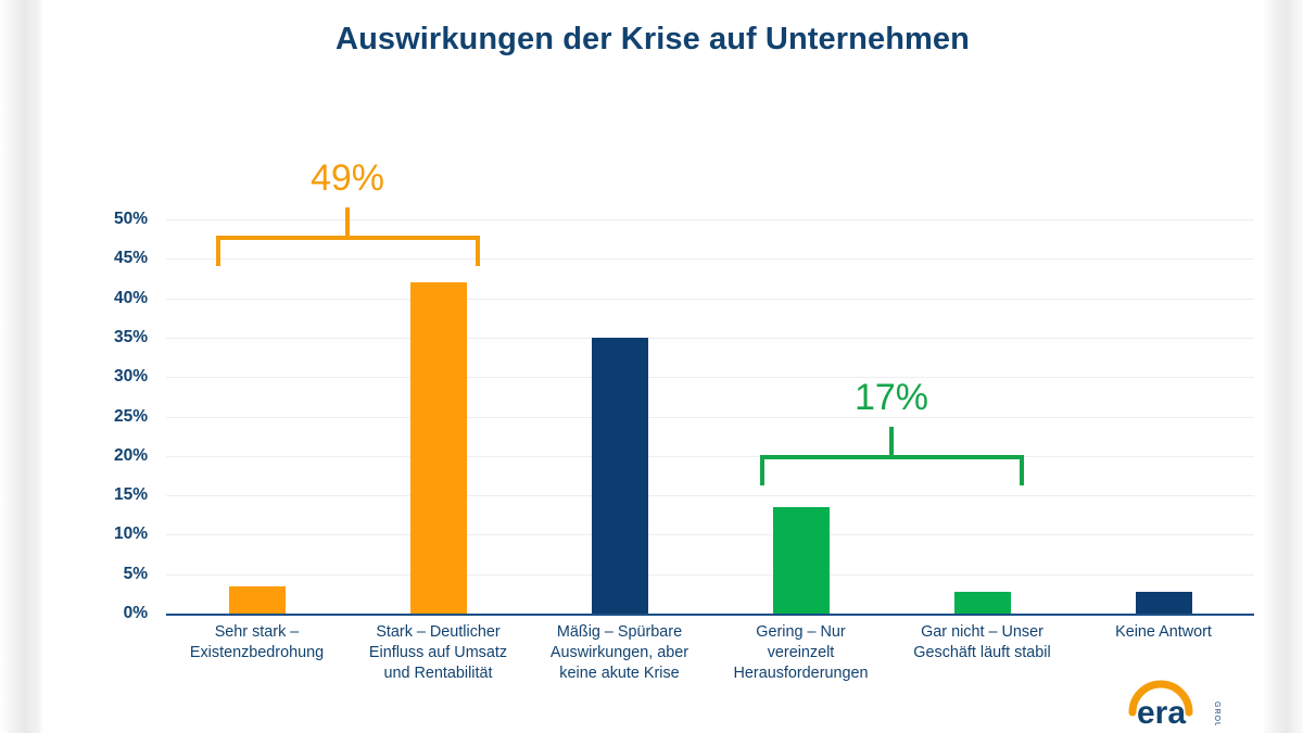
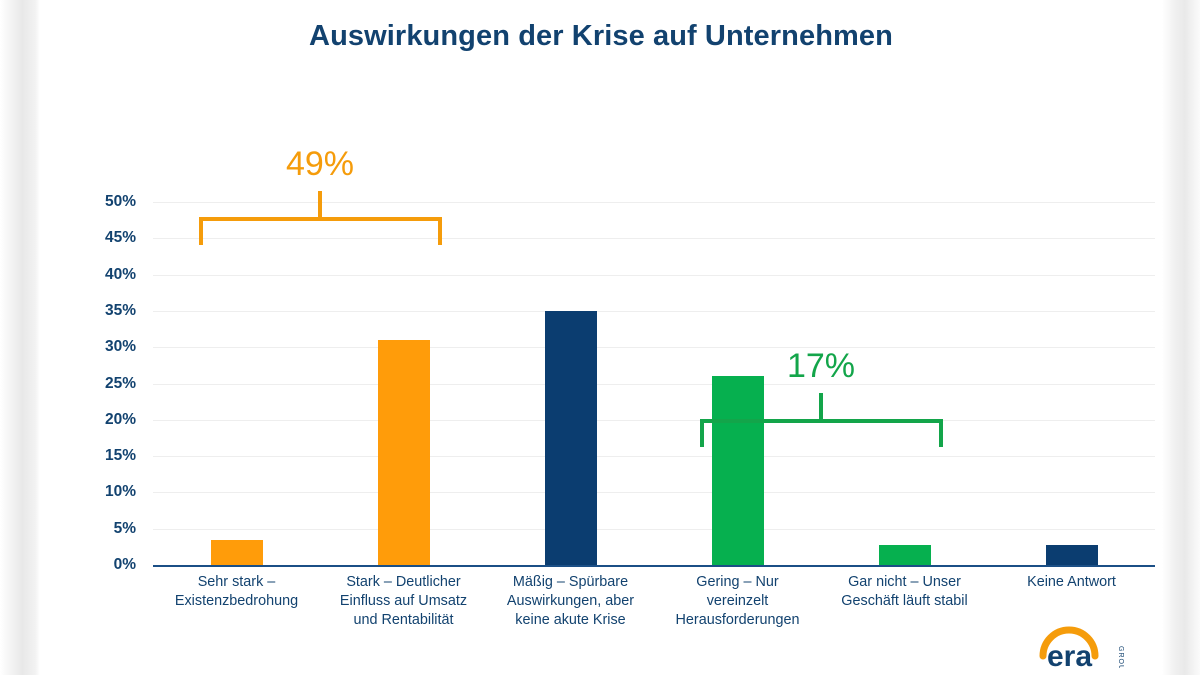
Stark – Deutlicher Einfluss auf Umsatz und Rentabilität: 42% -> 31%
Gering – Nur vereinzelt Herausforderungen: 14% -> 26%
